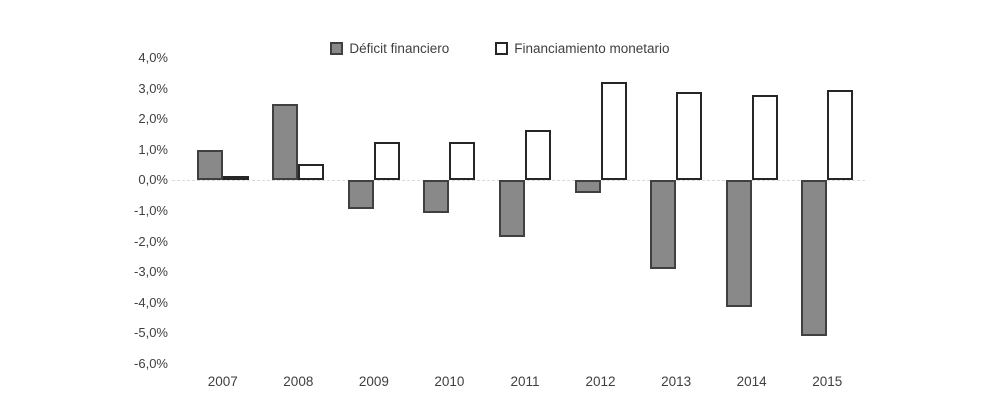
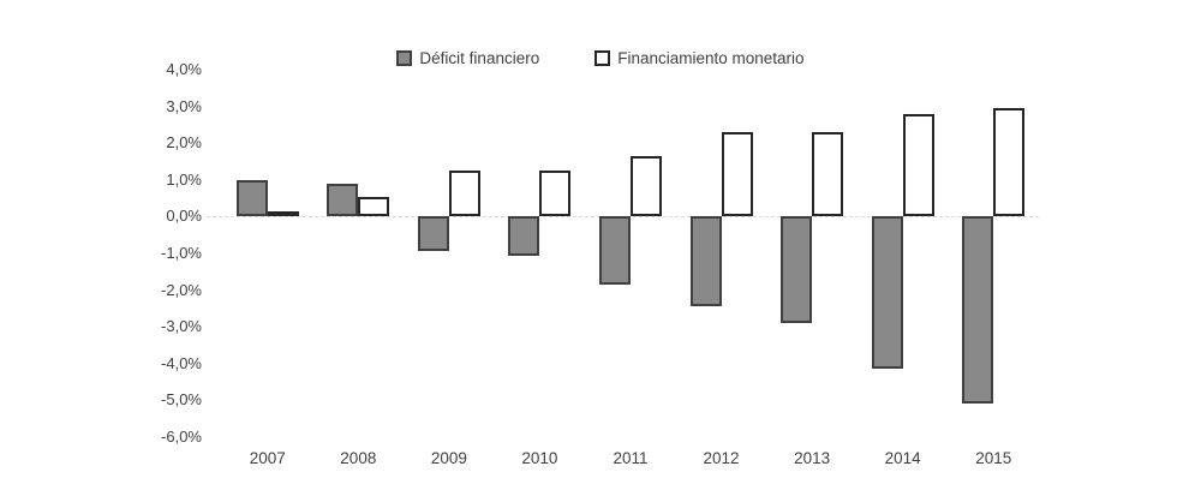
Déficit financiero/2008: 2,5% -> 0,9%
Déficit financiero/2012: -0,4% -> -2,5%
Financiamiento monetario/2012: 3,2% -> 2,3%
Financiamiento monetario/2013: 2,9% -> 2,3%
